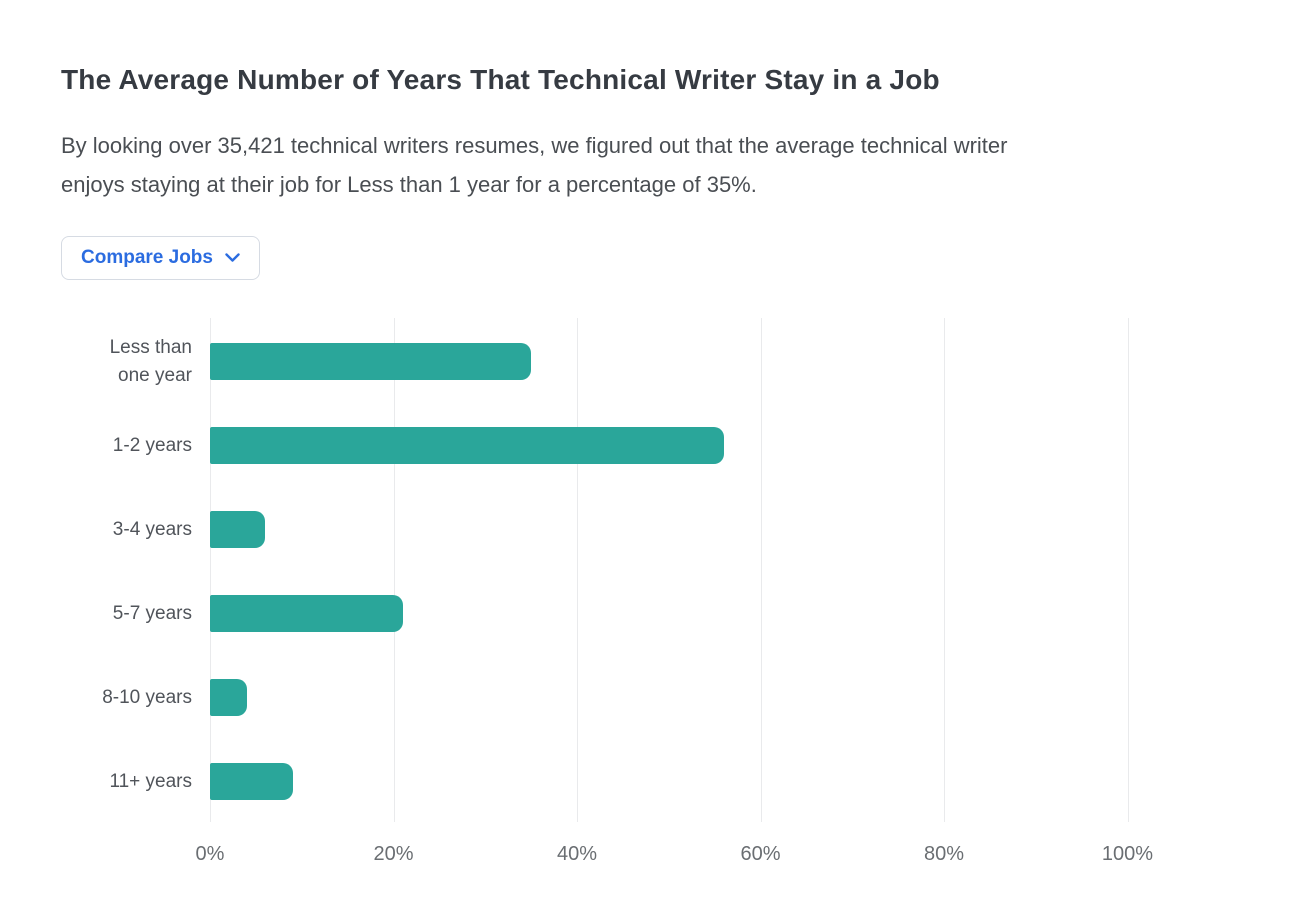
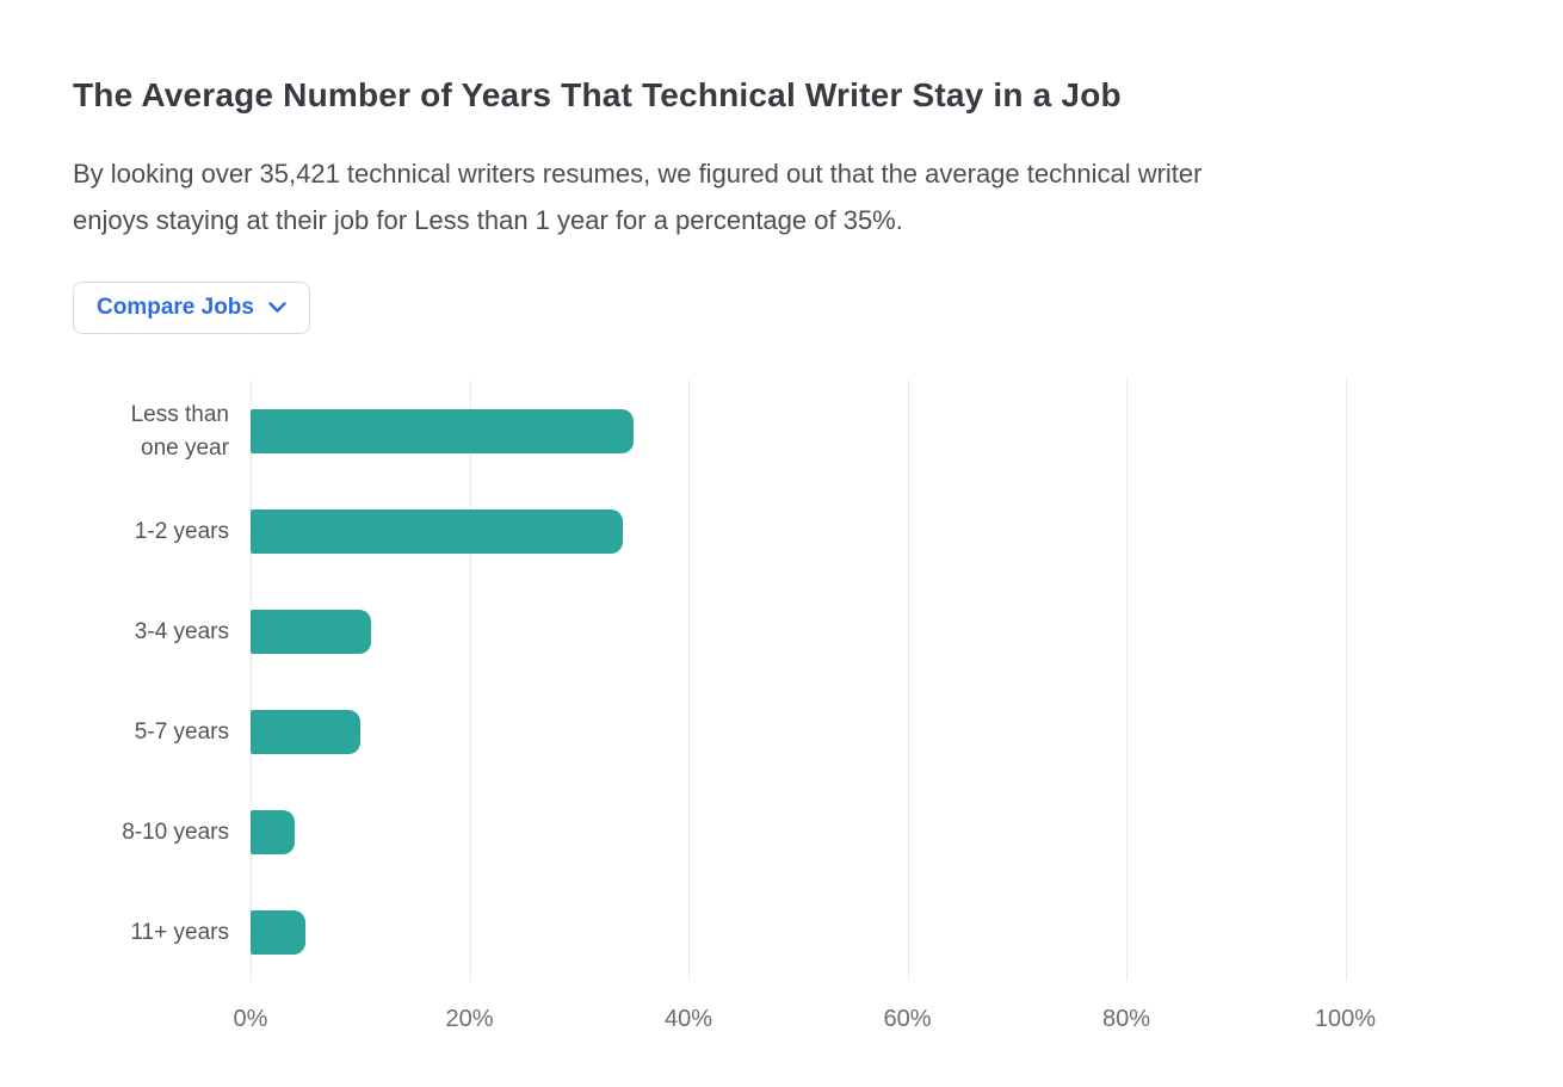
1-2 years: 56% -> 34%
3-4 years: 6% -> 11%
5-7 years: 21% -> 10%
11+ years: 9% -> 5%
